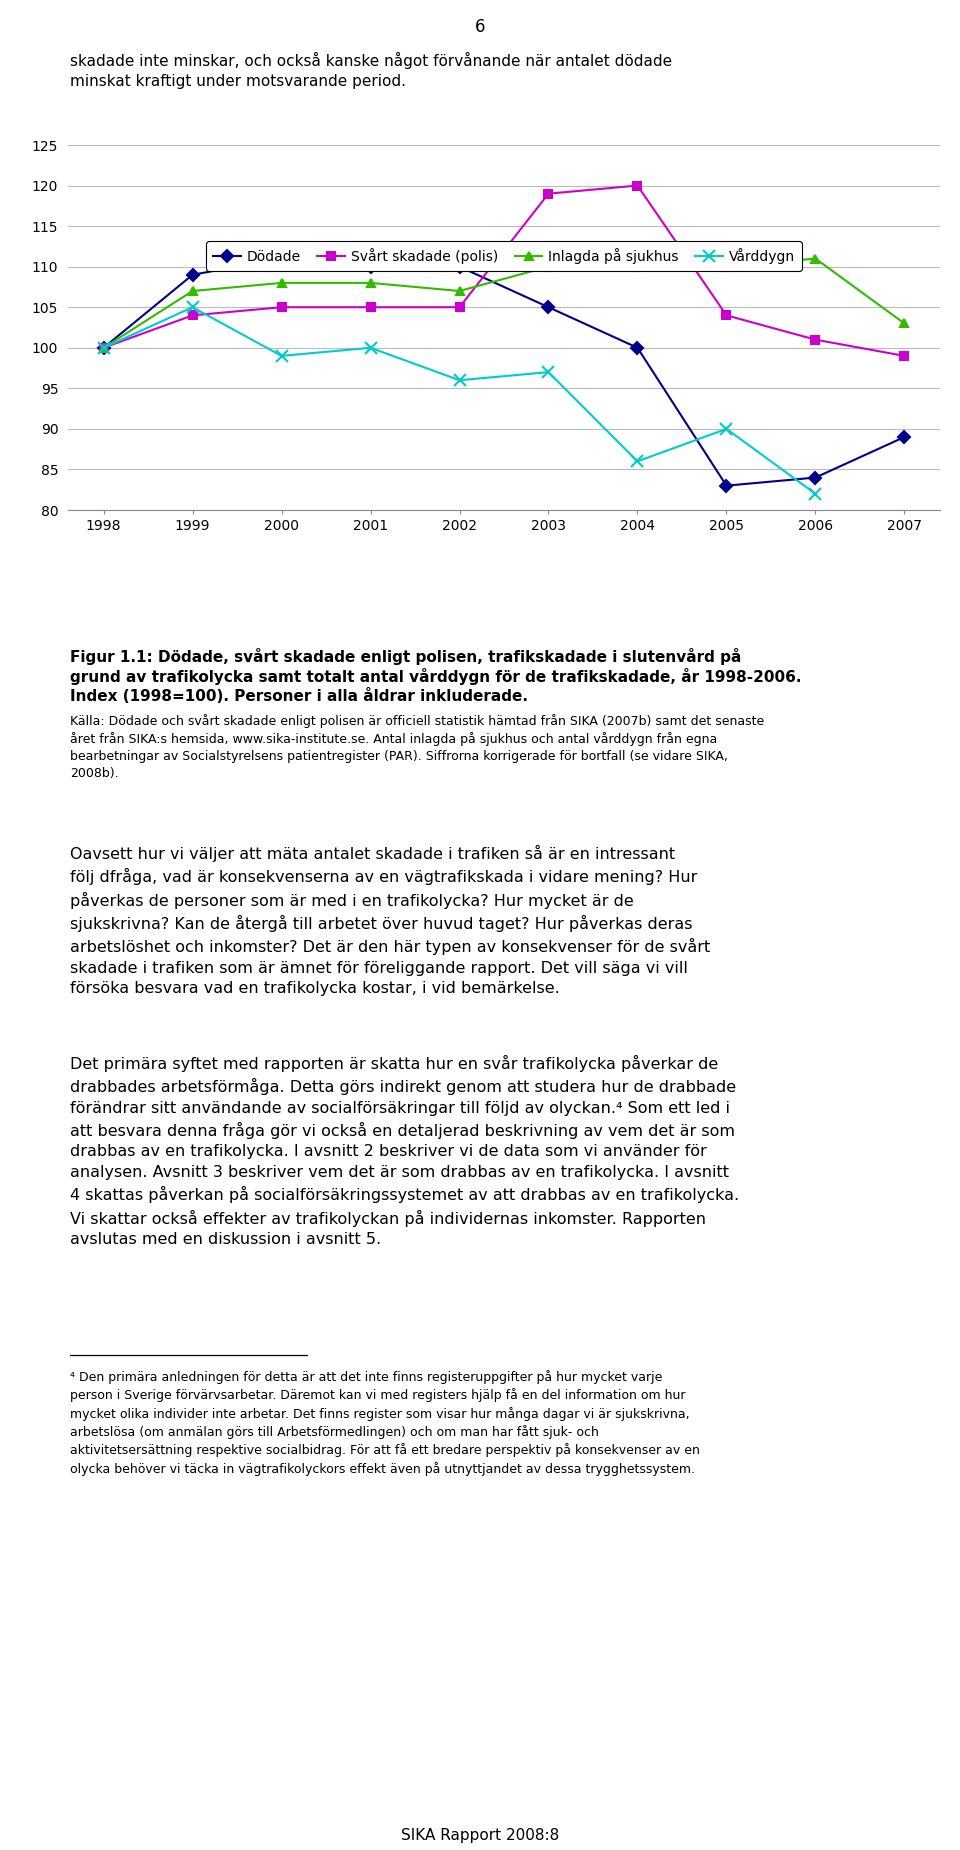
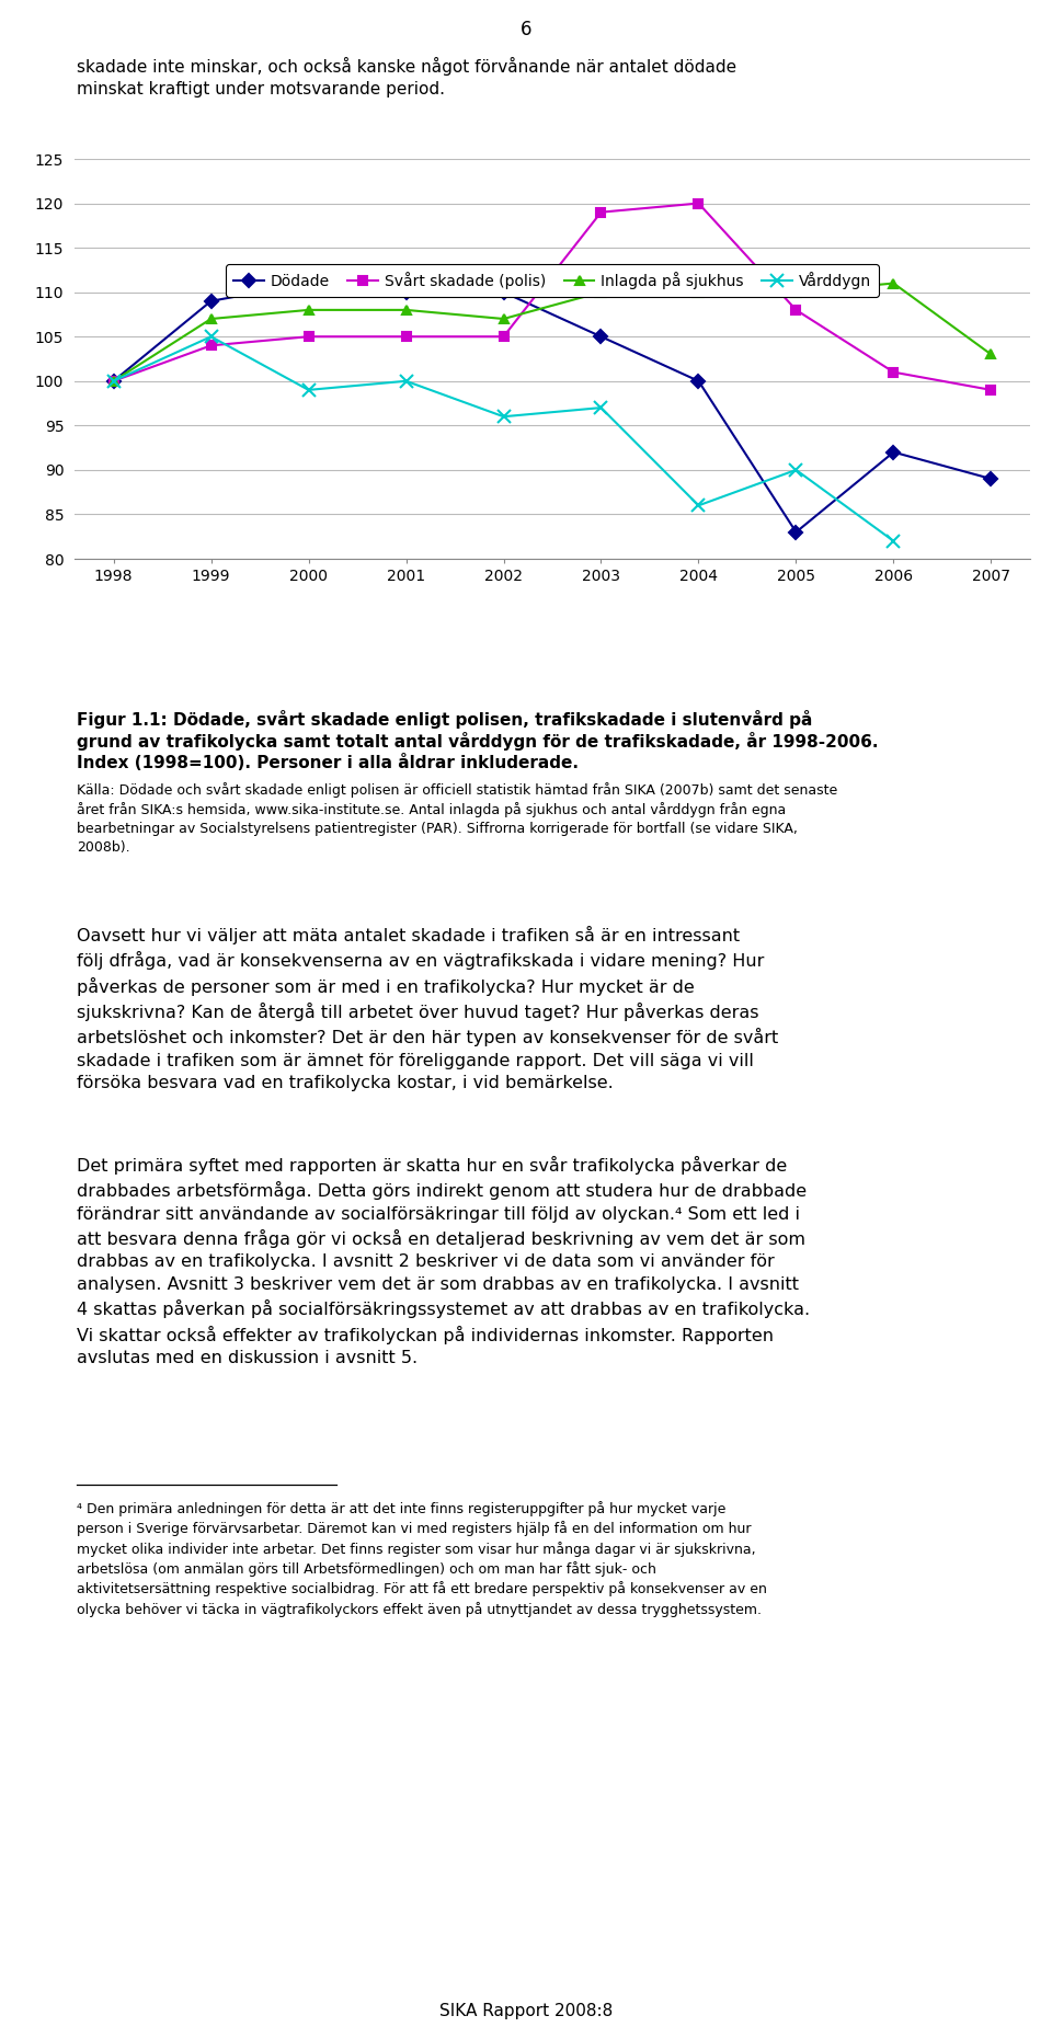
Svårt skadade (polis)/2005: 104 -> 108
Dödade/2006: 84 -> 92
